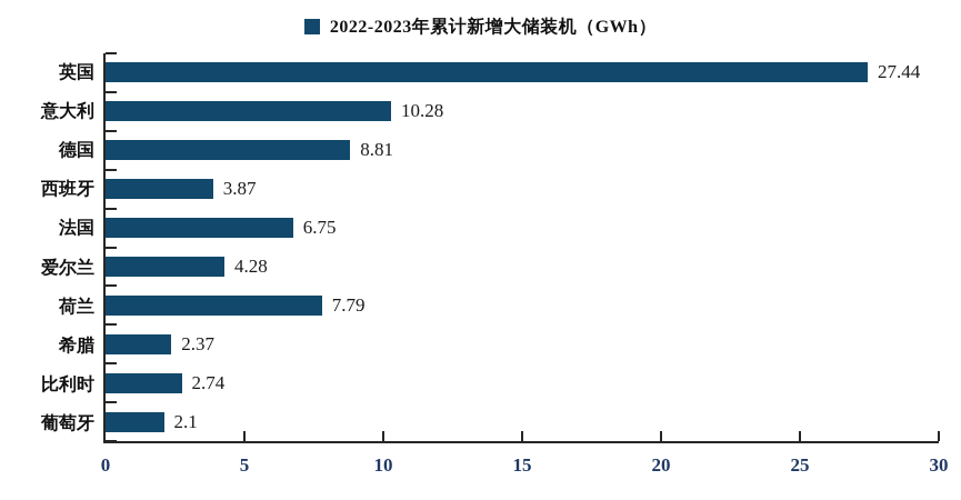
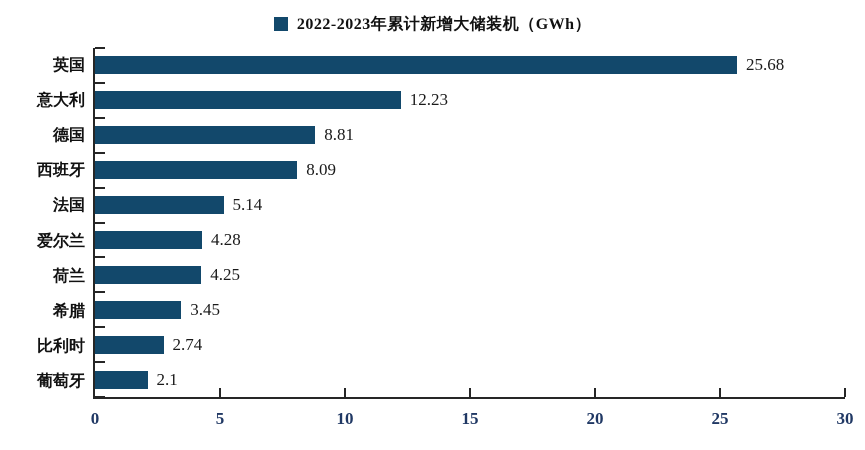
英国: 27.44 -> 25.68
意大利: 10.28 -> 12.23
西班牙: 3.87 -> 8.09
法国: 6.75 -> 5.14
荷兰: 7.79 -> 4.25
希腊: 2.37 -> 3.45
